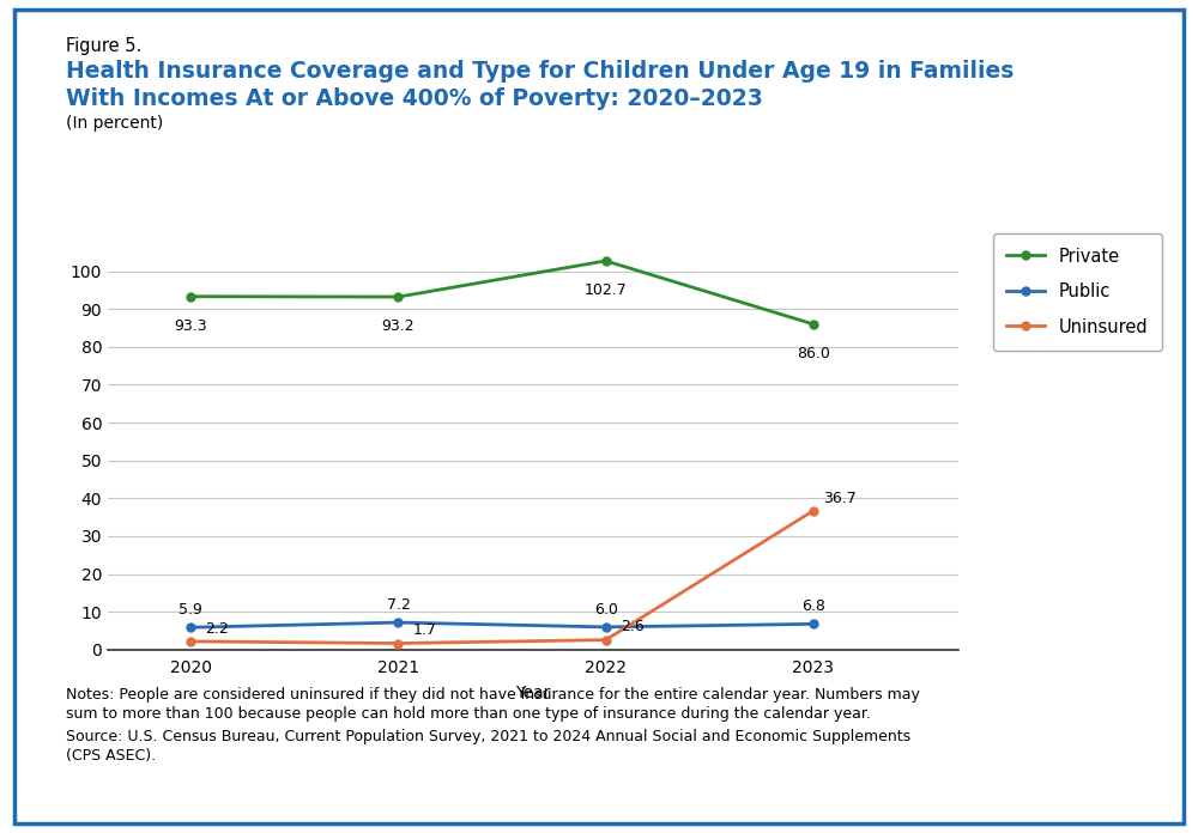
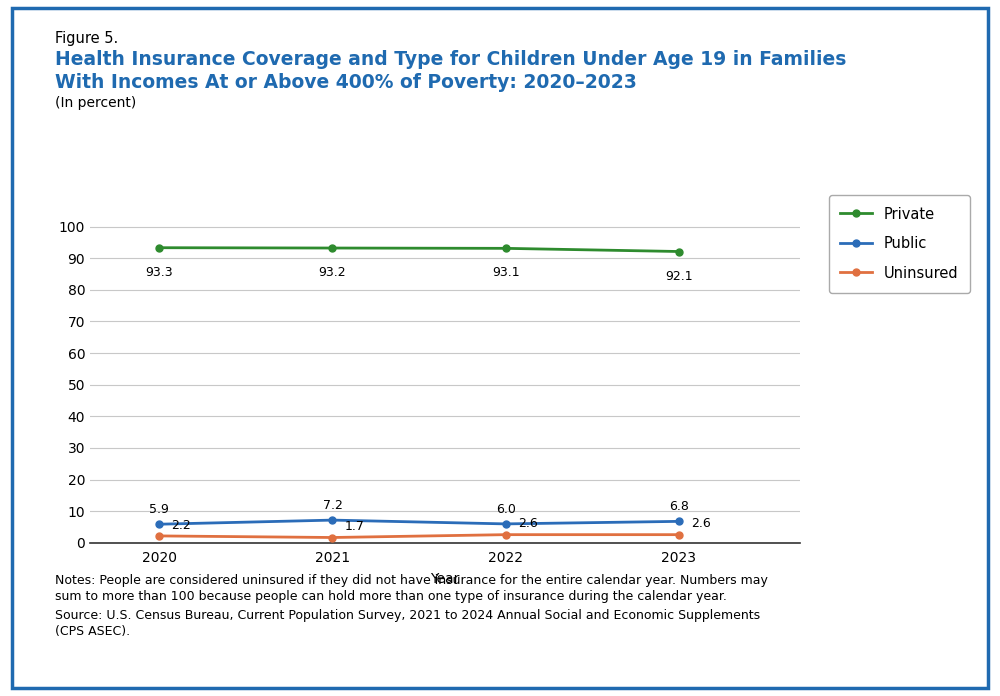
Private/2022: 102.7 -> 93.1
Private/2023: 86.0 -> 92.1
Uninsured/2023: 36.7 -> 2.6
